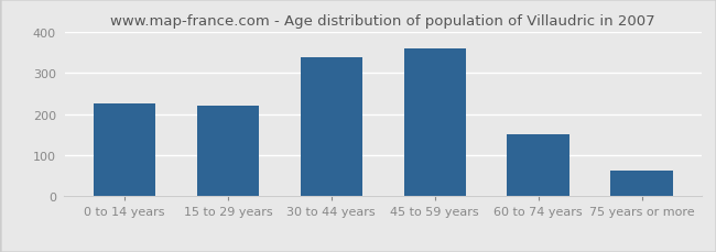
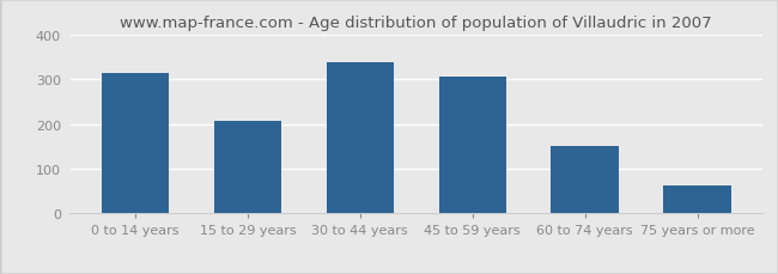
0 to 14 years: 225 -> 313
15 to 29 years: 220 -> 206
45 to 59 years: 360 -> 307
